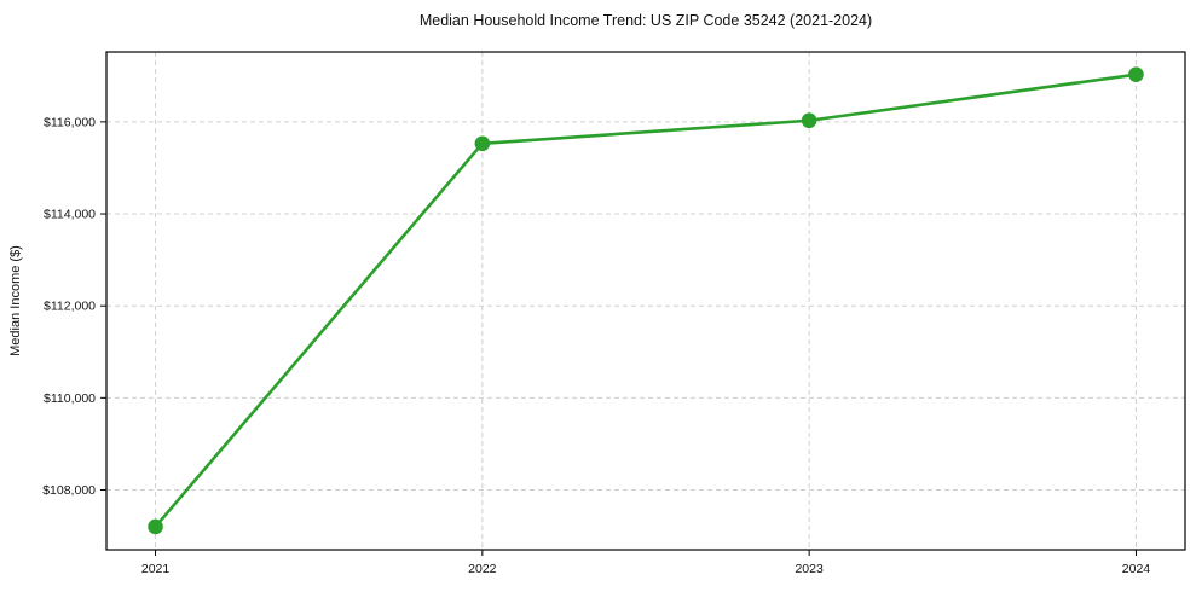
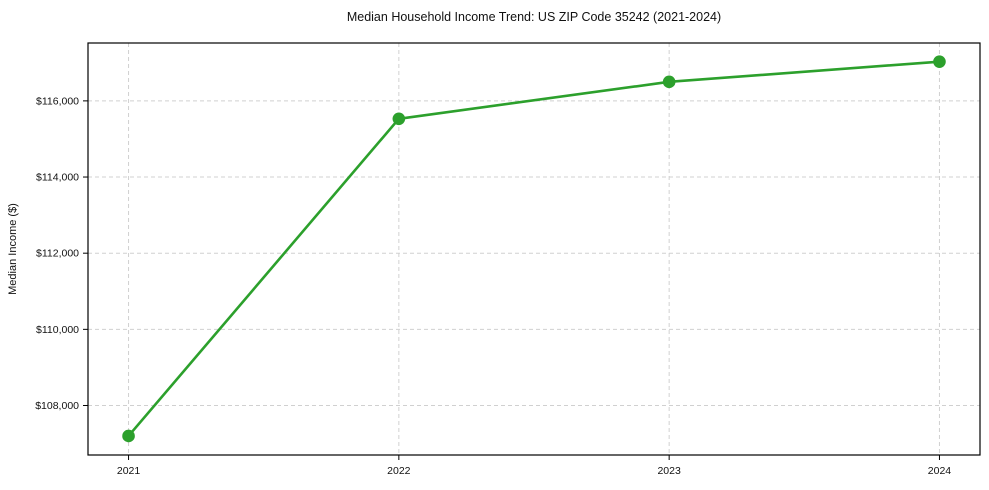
2023: $116000 -> $116500
